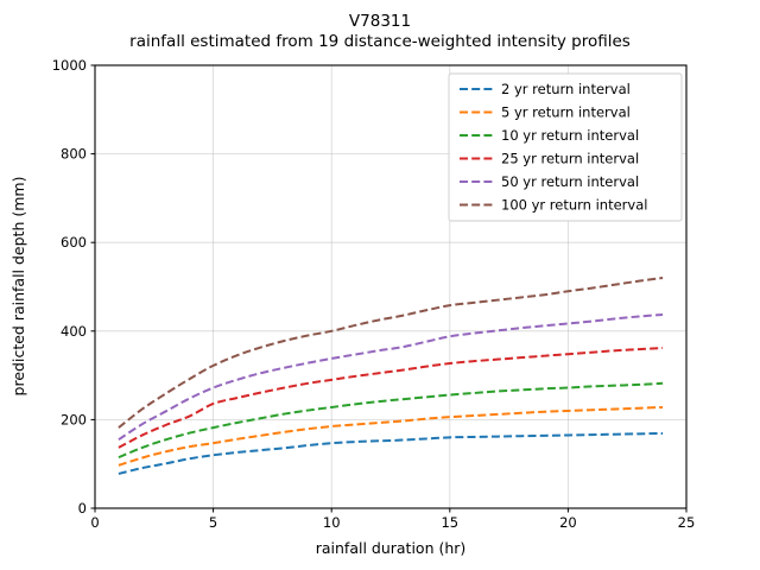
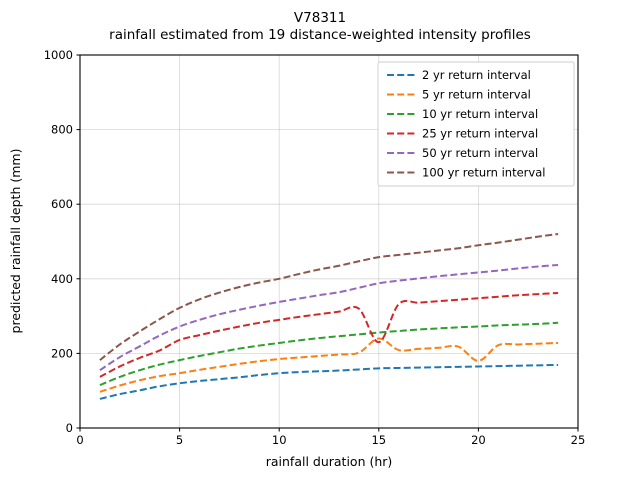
5 yr return interval/15: 210 -> 240
25 yr return interval/15: 330 -> 230
5 yr return interval/20: 220 -> 180
